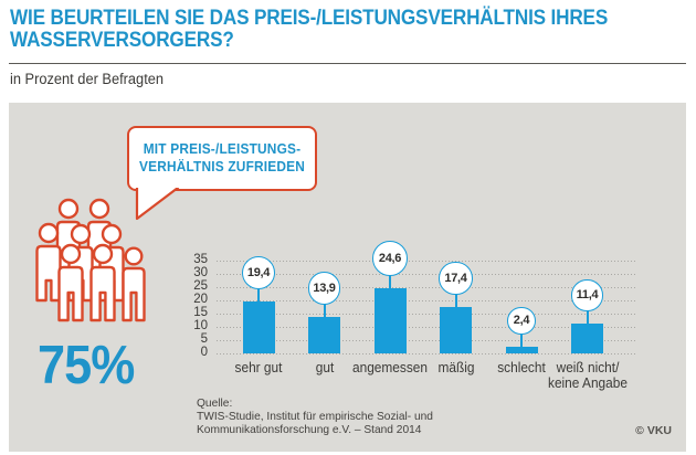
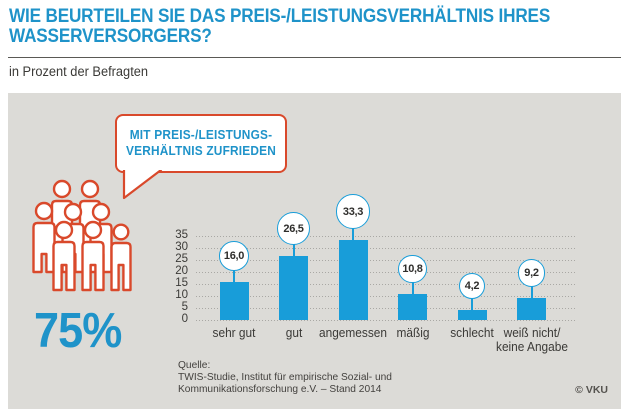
sehr gut: 19,4 -> 16,0
gut: 13,9 -> 26,5
angemessen: 24,6 -> 33,3
mäßig: 17,4 -> 10,8
schlecht: 2,4 -> 4,2
weiß nicht/ keine Angabe: 11,4 -> 9,2
